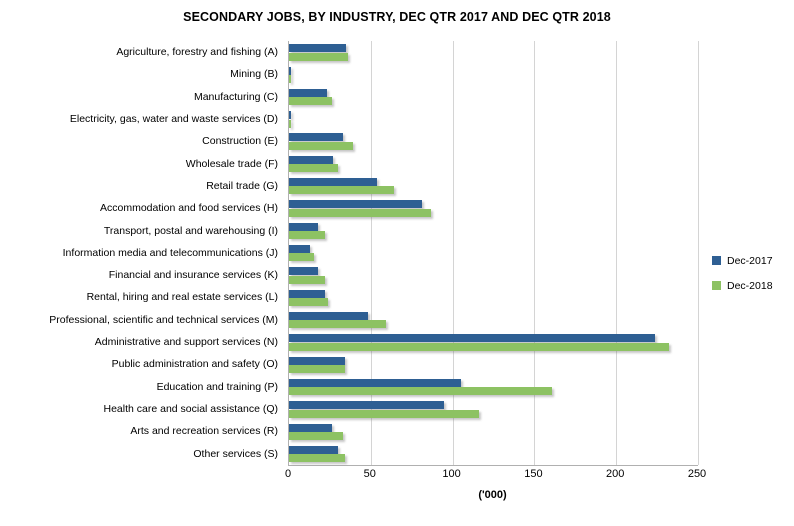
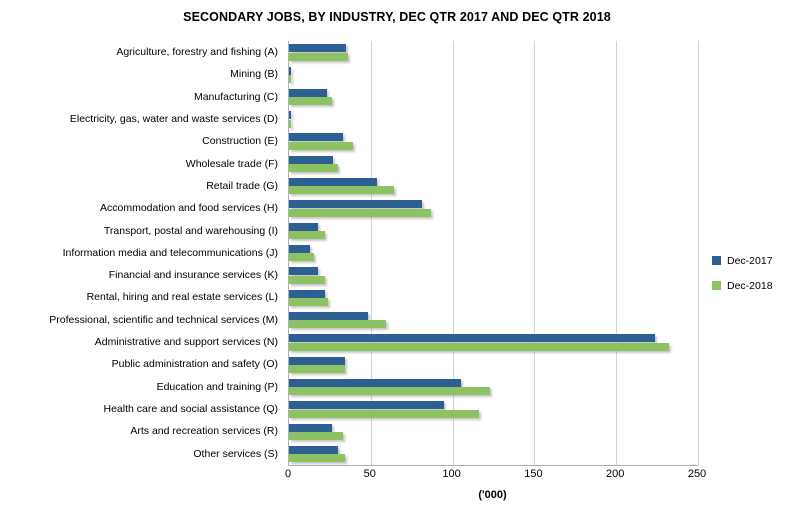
Dec-2018/Education and training (P): 161 -> 123
